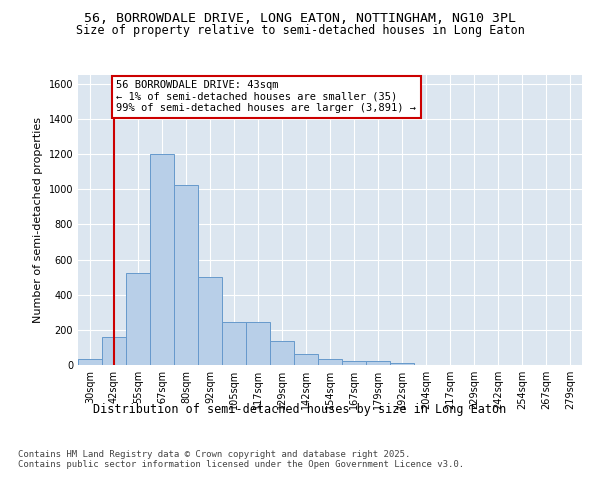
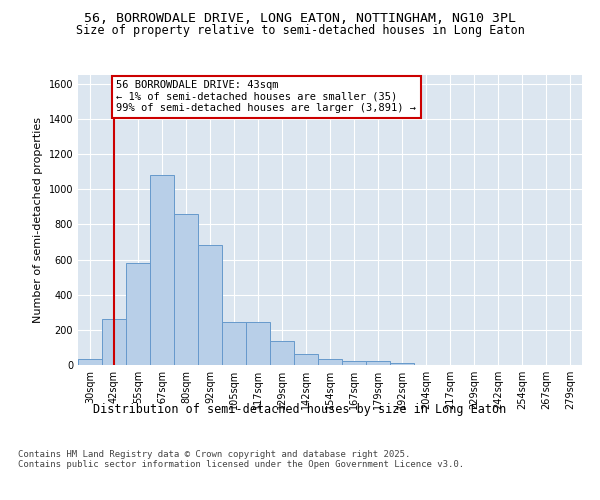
42sqm: 160 -> 260
55sqm: 520 -> 580
67sqm: 1200 -> 1080
80sqm: 1020 -> 860
92sqm: 500 -> 680
